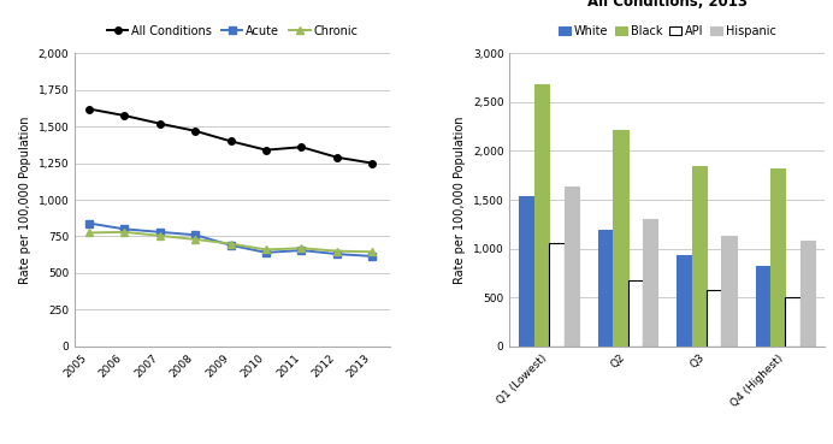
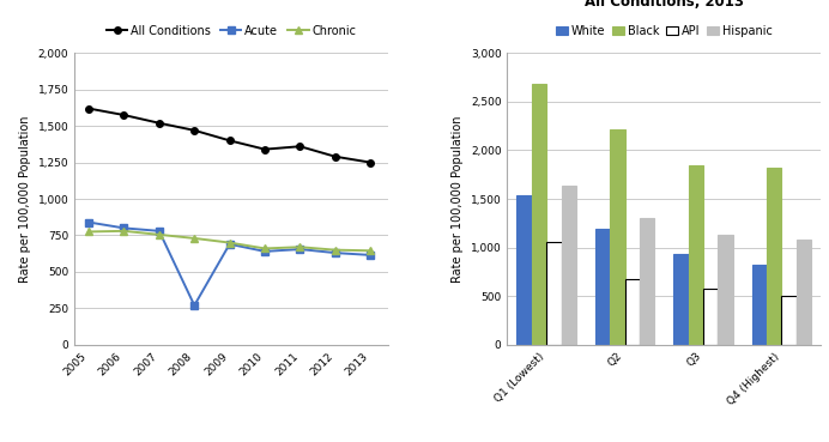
Acute/2008: 760 -> 270
